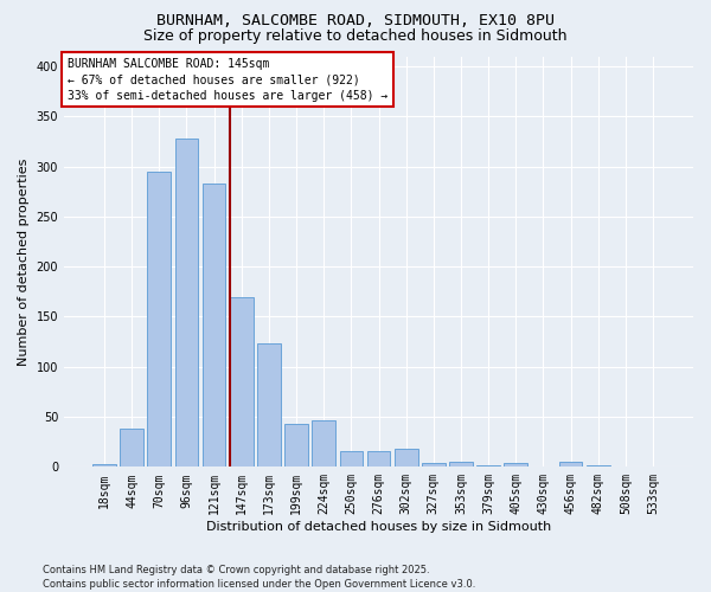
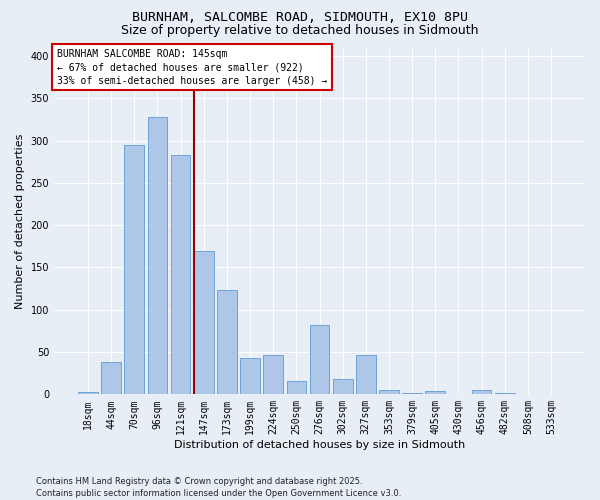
276sqm: 16 -> 82
327sqm: 4 -> 46
